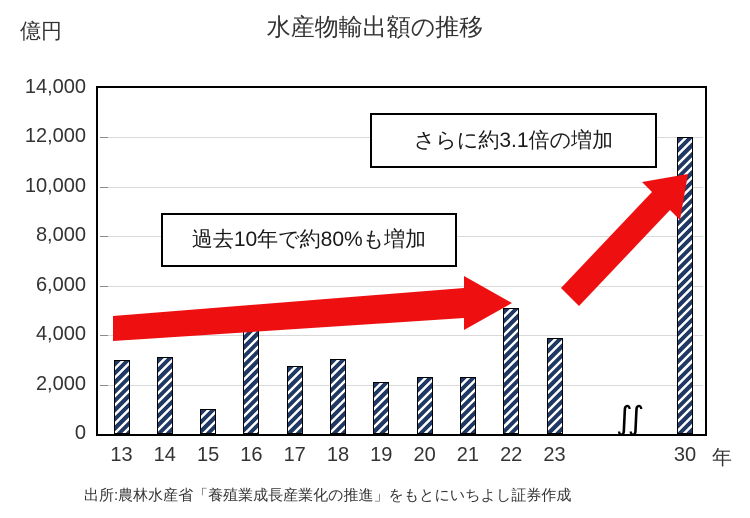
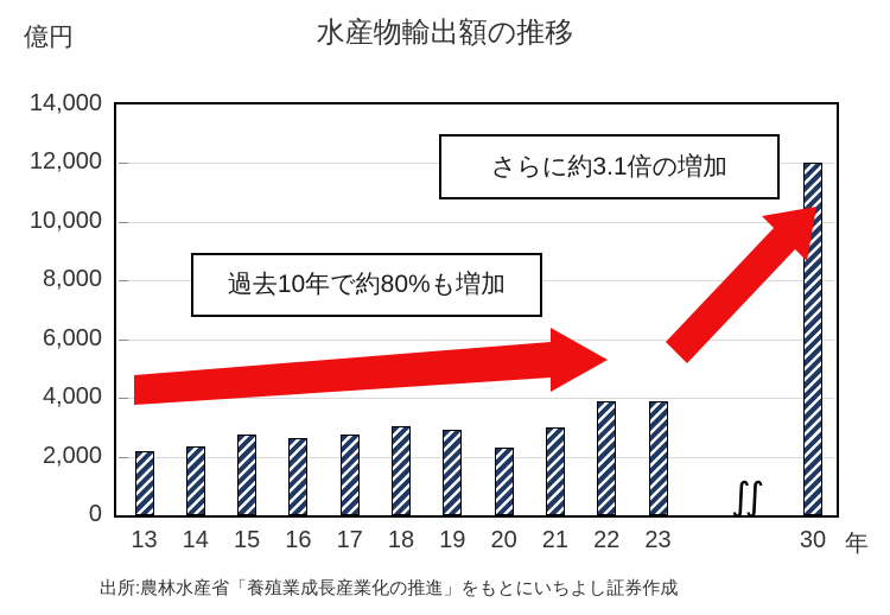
13: 3000 -> 2200
14: 3100 -> 2400
15: 1000 -> 2800
16: 4400 -> 2600
19: 2100 -> 2900
21: 2300 -> 3000
22: 5100 -> 3900
